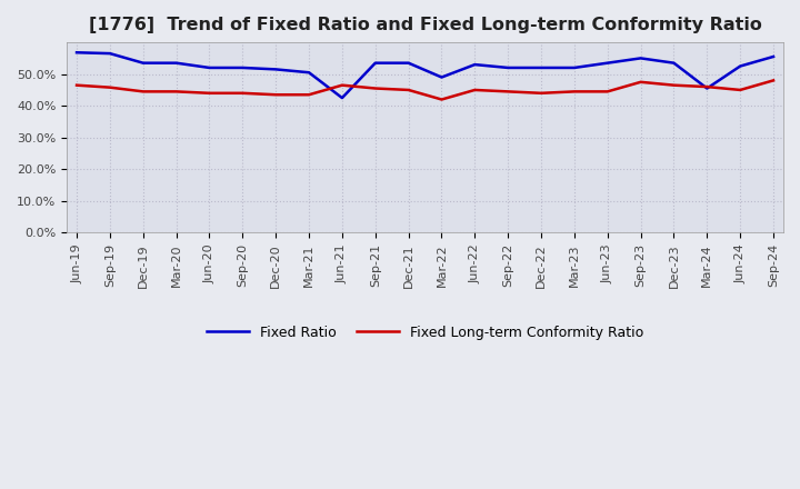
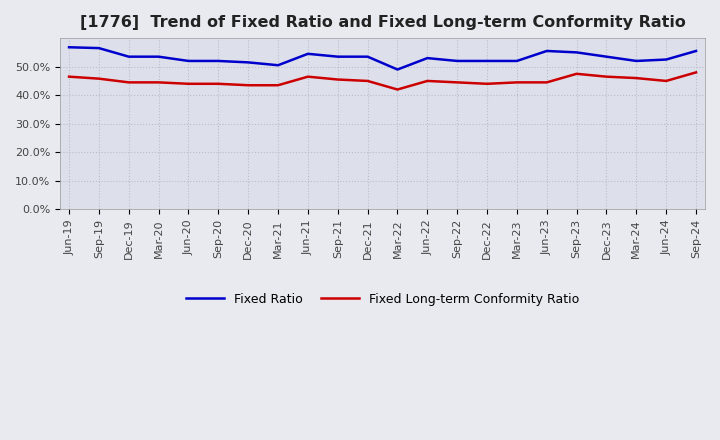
Fixed Ratio/Jun-21: 42.5% -> 54.5%
Fixed Ratio/Jun-23: 53.5% -> 55.5%
Fixed Ratio/Mar-24: 45.5% -> 52.0%
